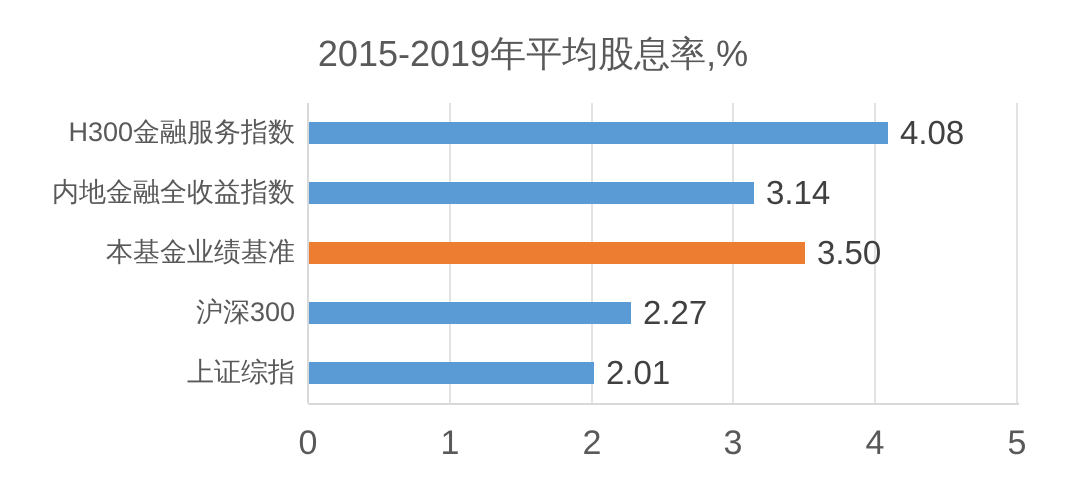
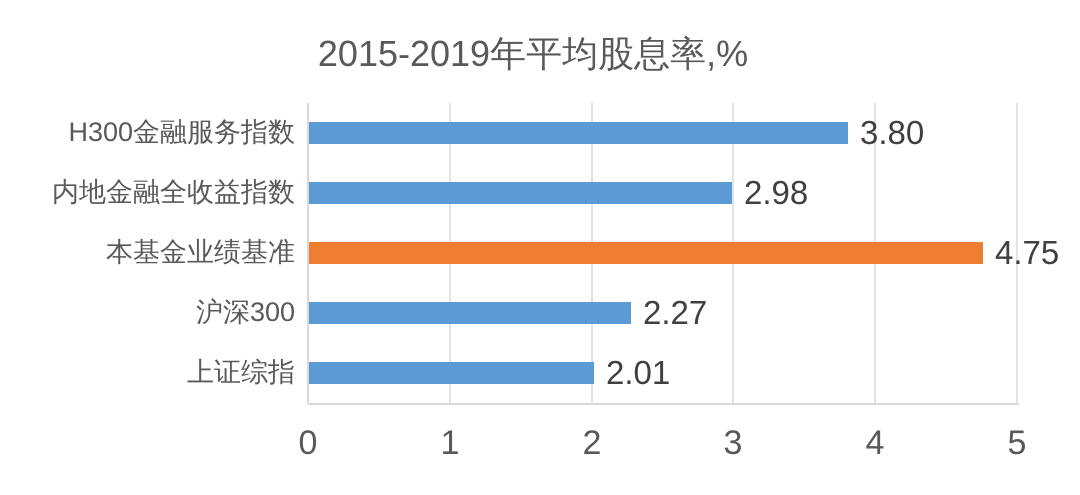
H300金融服务指数: 4.08 -> 3.80
内地金融全收益指数: 3.14 -> 2.98
本基金业绩基准: 3.50 -> 4.75
